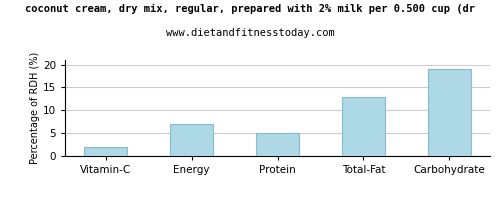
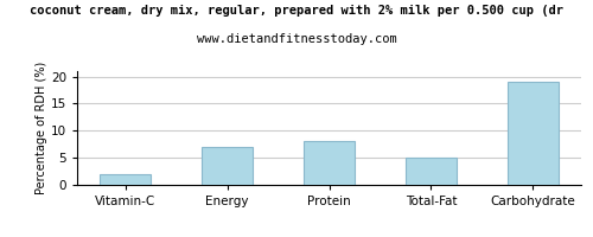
Protein: 5 -> 8
Total-Fat: 13 -> 5
